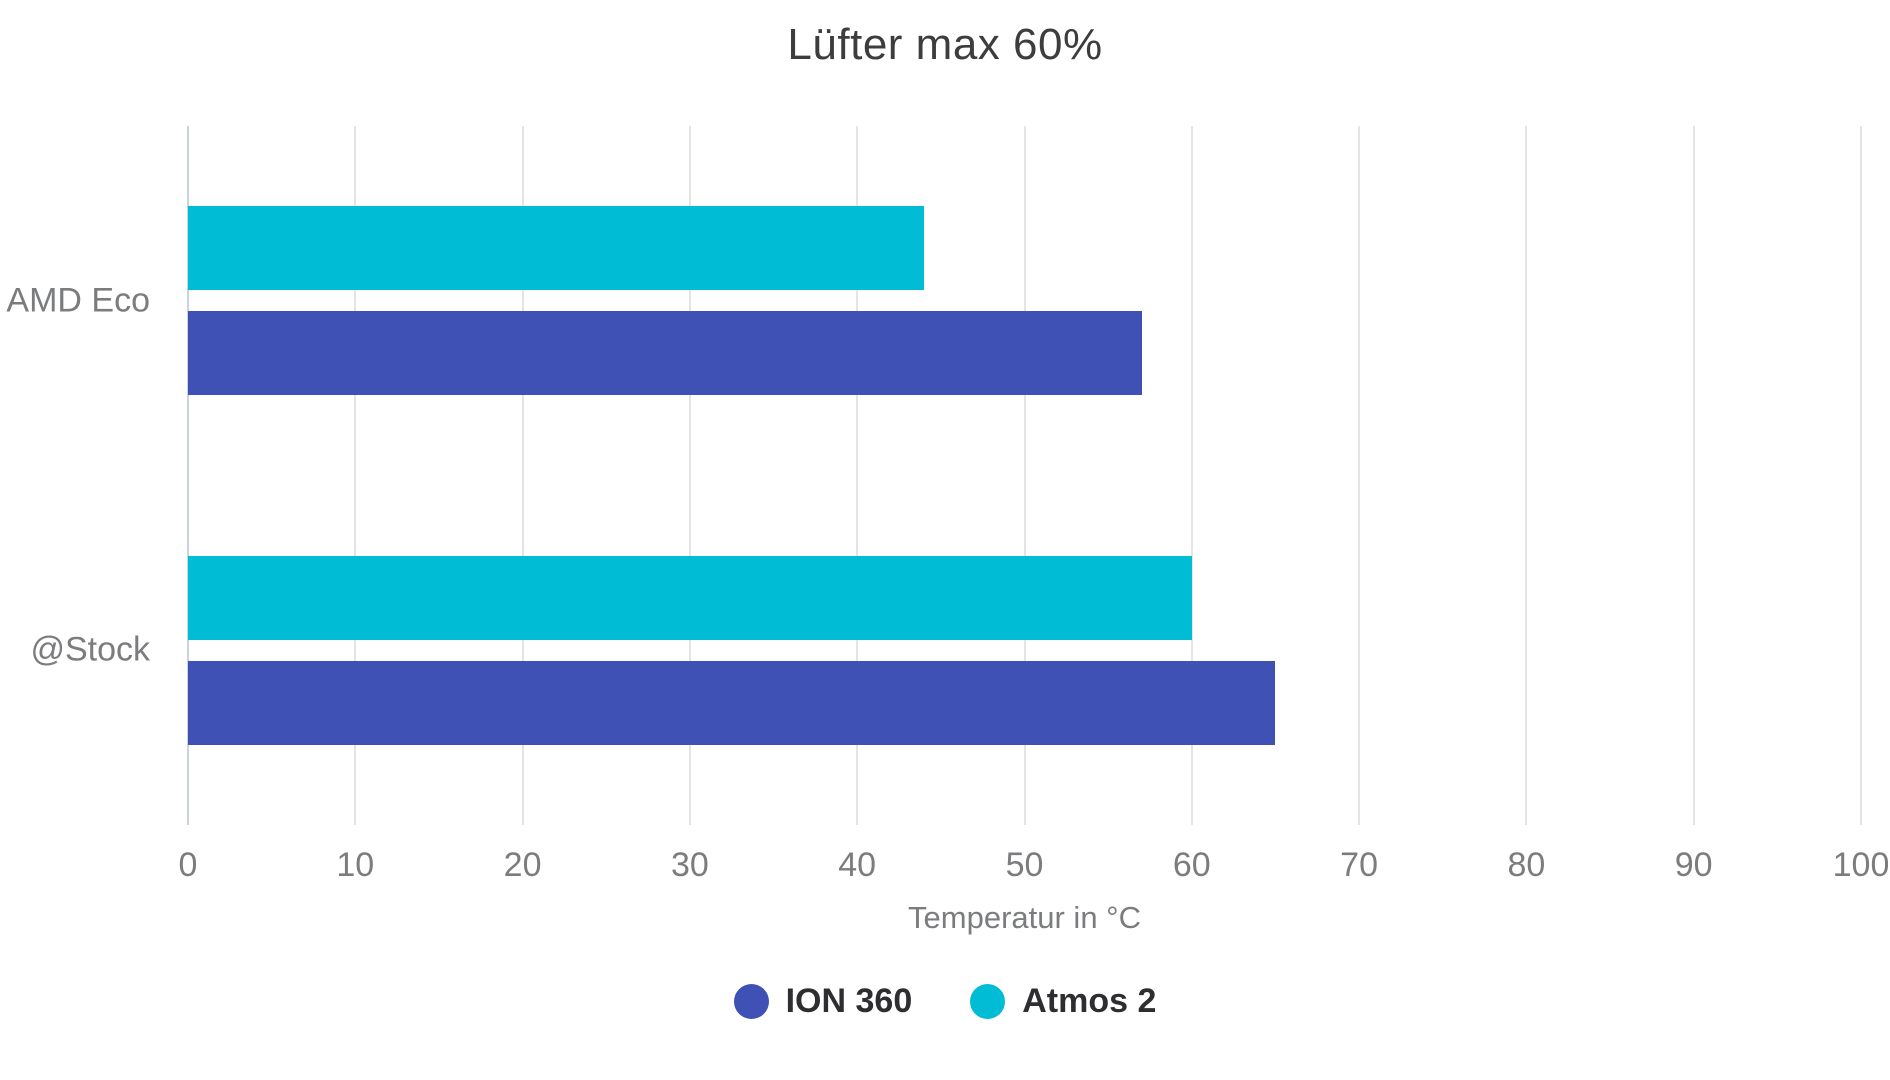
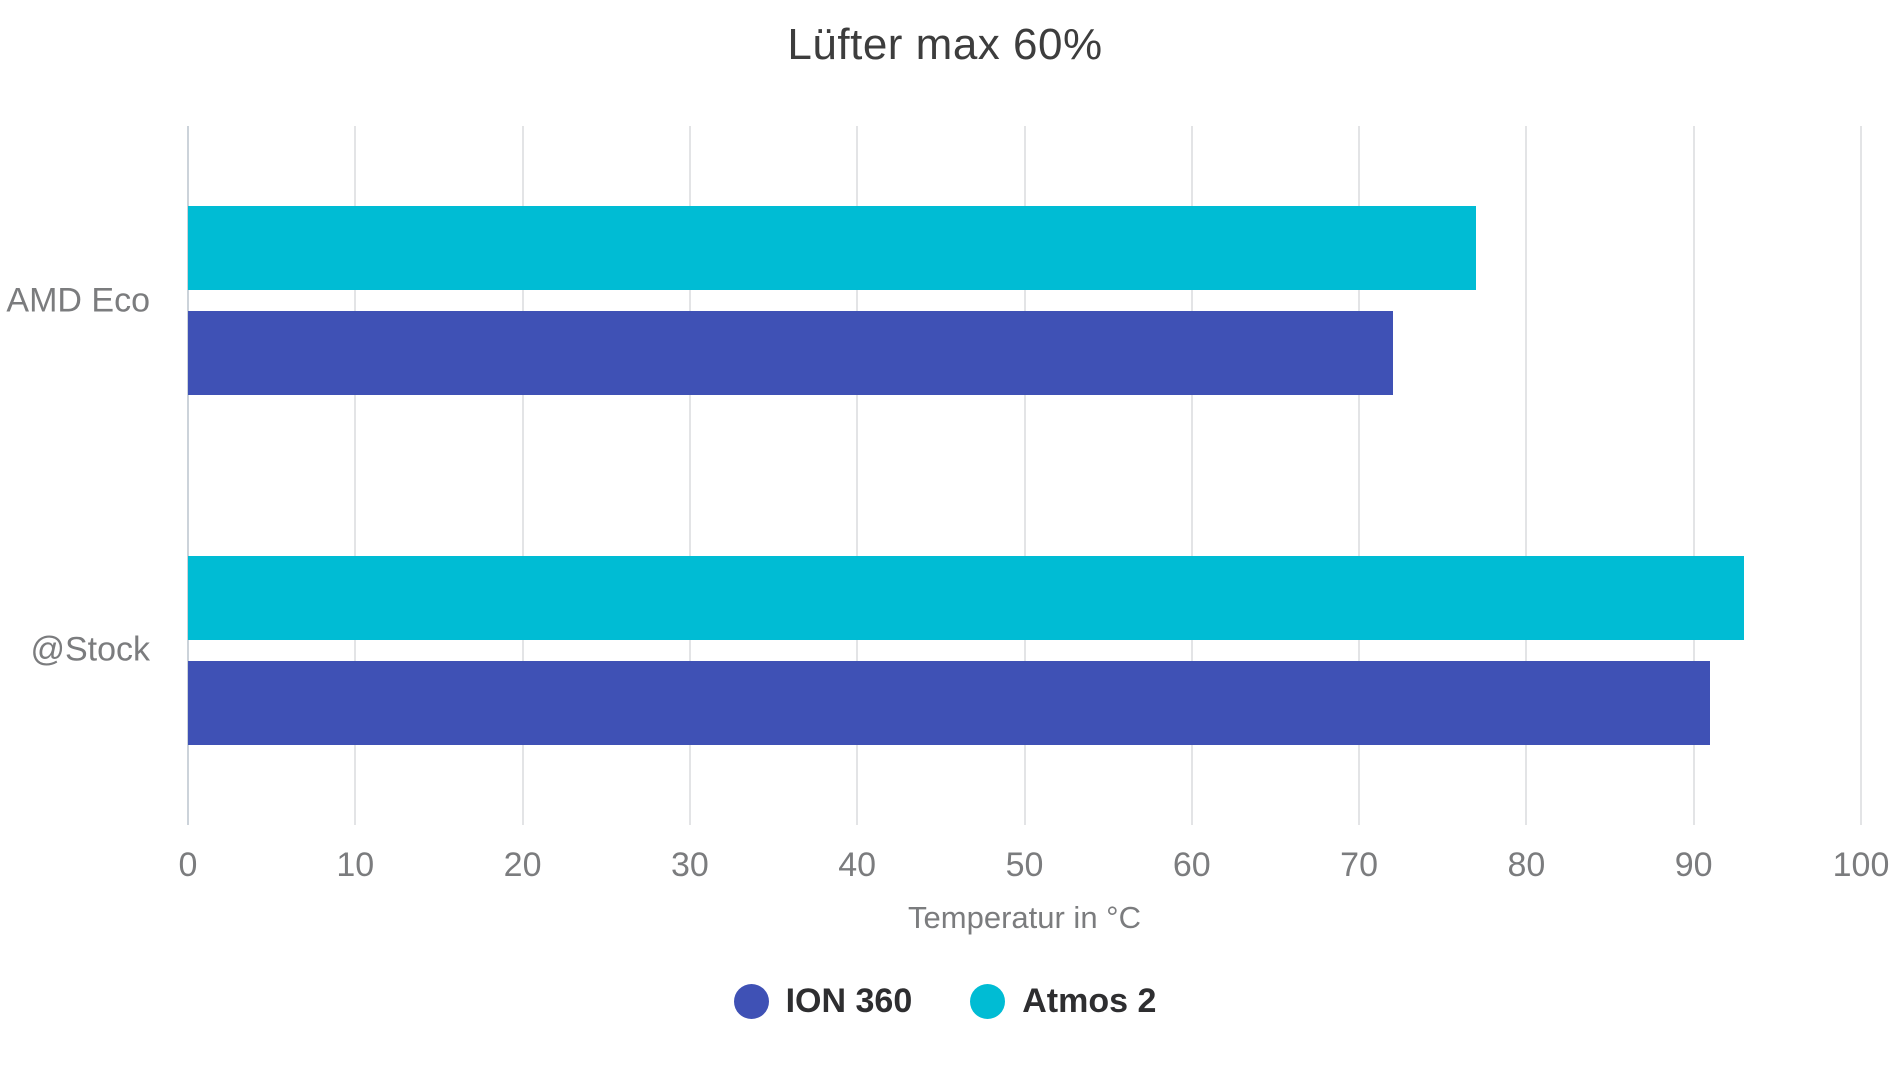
ION 360/AMD Eco: 57 -> 72
Atmos 2/AMD Eco: 44 -> 77
ION 360/@Stock: 65 -> 91
Atmos 2/@Stock: 60 -> 93
